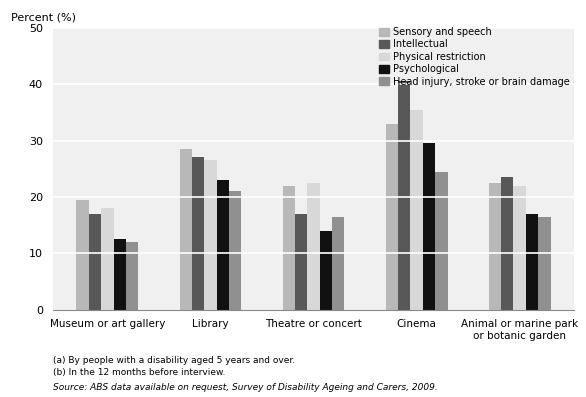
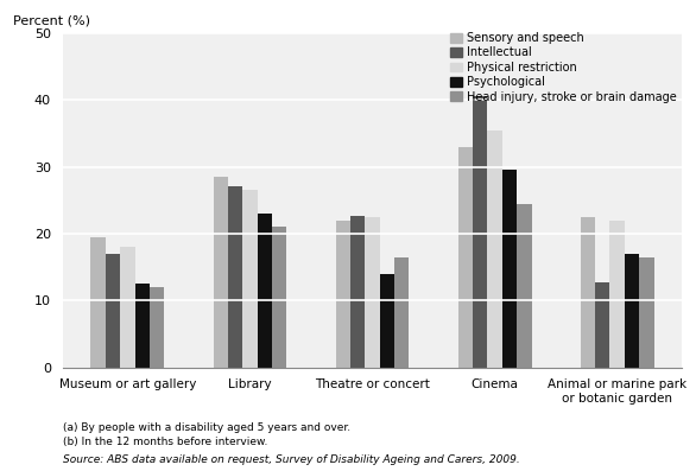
Intellectual/Theatre or concert: 17.0 -> 22.6
Intellectual/Animal or marine park or botanic garden: 23.5 -> 12.8
